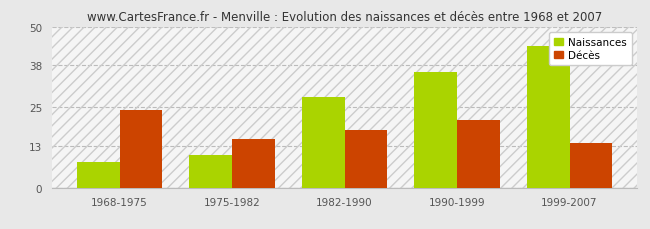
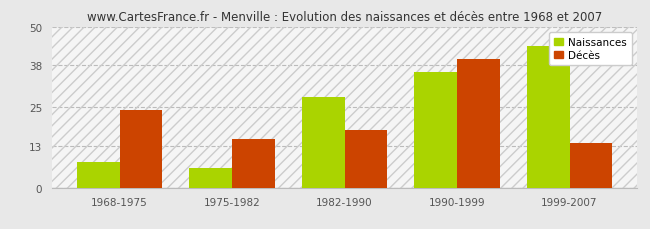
Naissances/1975-1982: 10 -> 6
Décès/1990-1999: 21 -> 40
